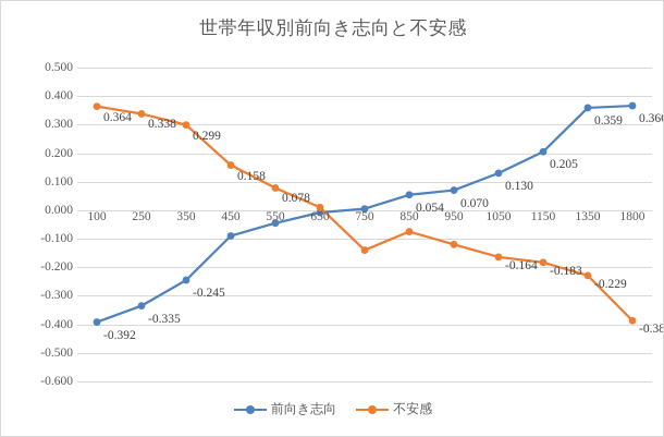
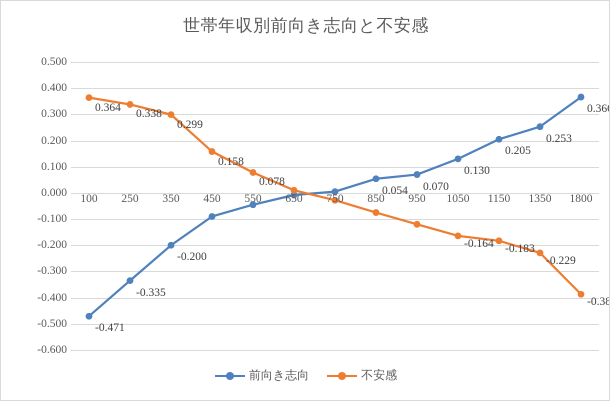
前向き志向/100: -0.392 -> -0.471
前向き志向/350: -0.245 -> -0.200
不安感/750: -0.14 -> -0.03
前向き志向/1350: 0.359 -> 0.253
